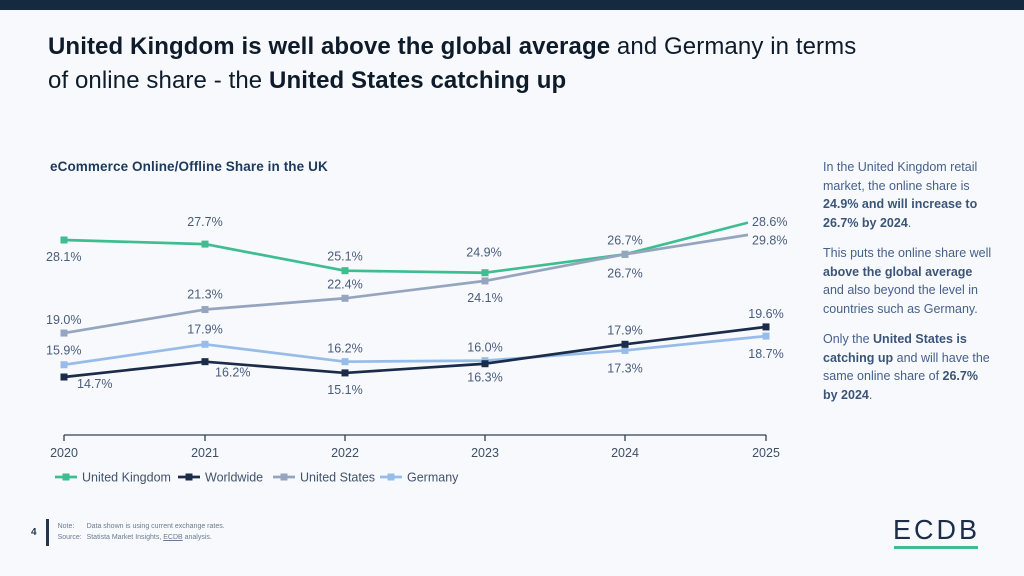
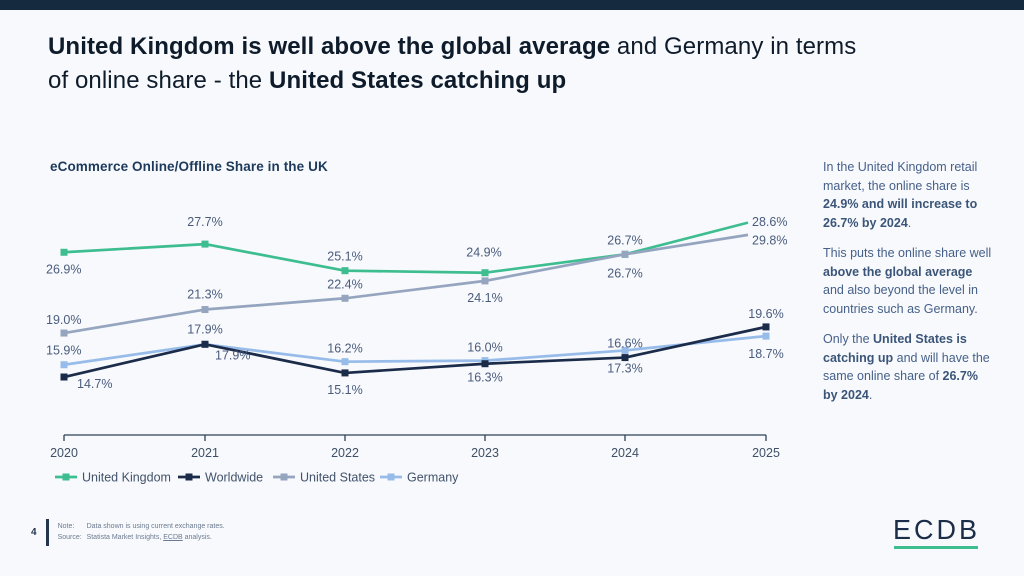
United Kingdom/2020: 28.1% -> 26.9%
Worldwide/2021: 16.2% -> 17.9%
Worldwide/2024: 17.9% -> 16.6%
